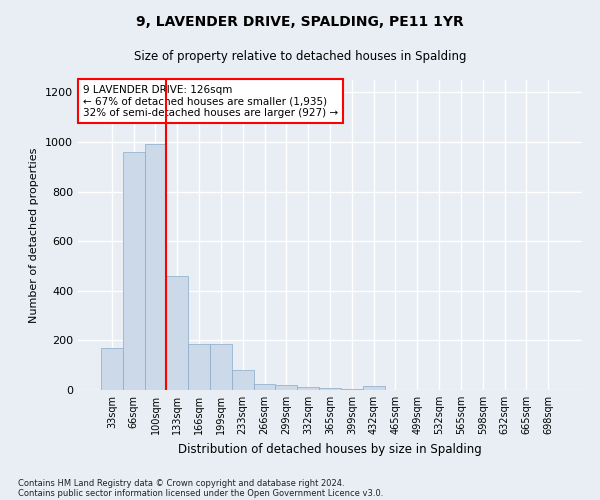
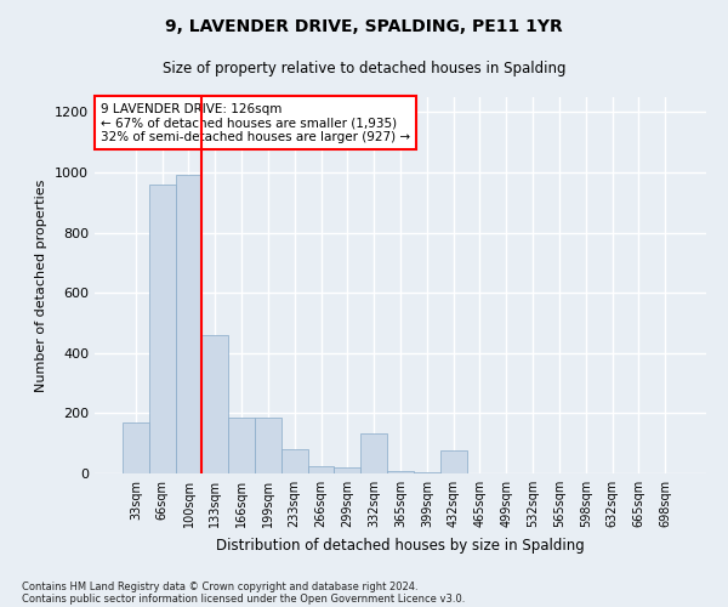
332sqm: 12 -> 135
432sqm: 18 -> 75
